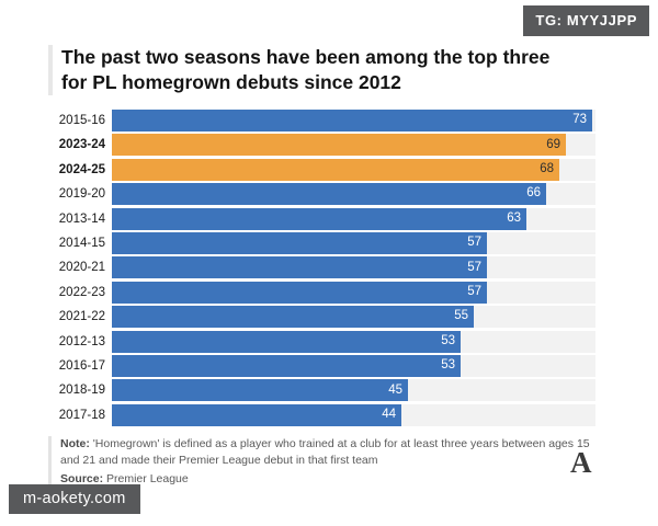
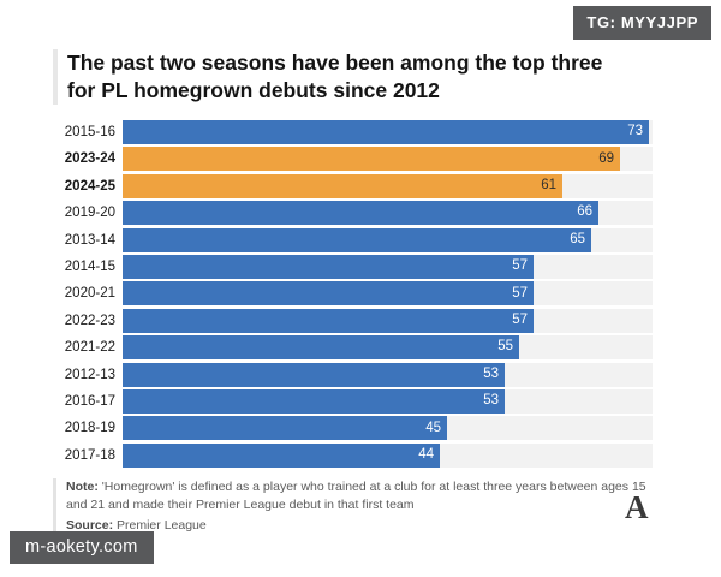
2024-25: 68 -> 61
2013-14: 63 -> 65
